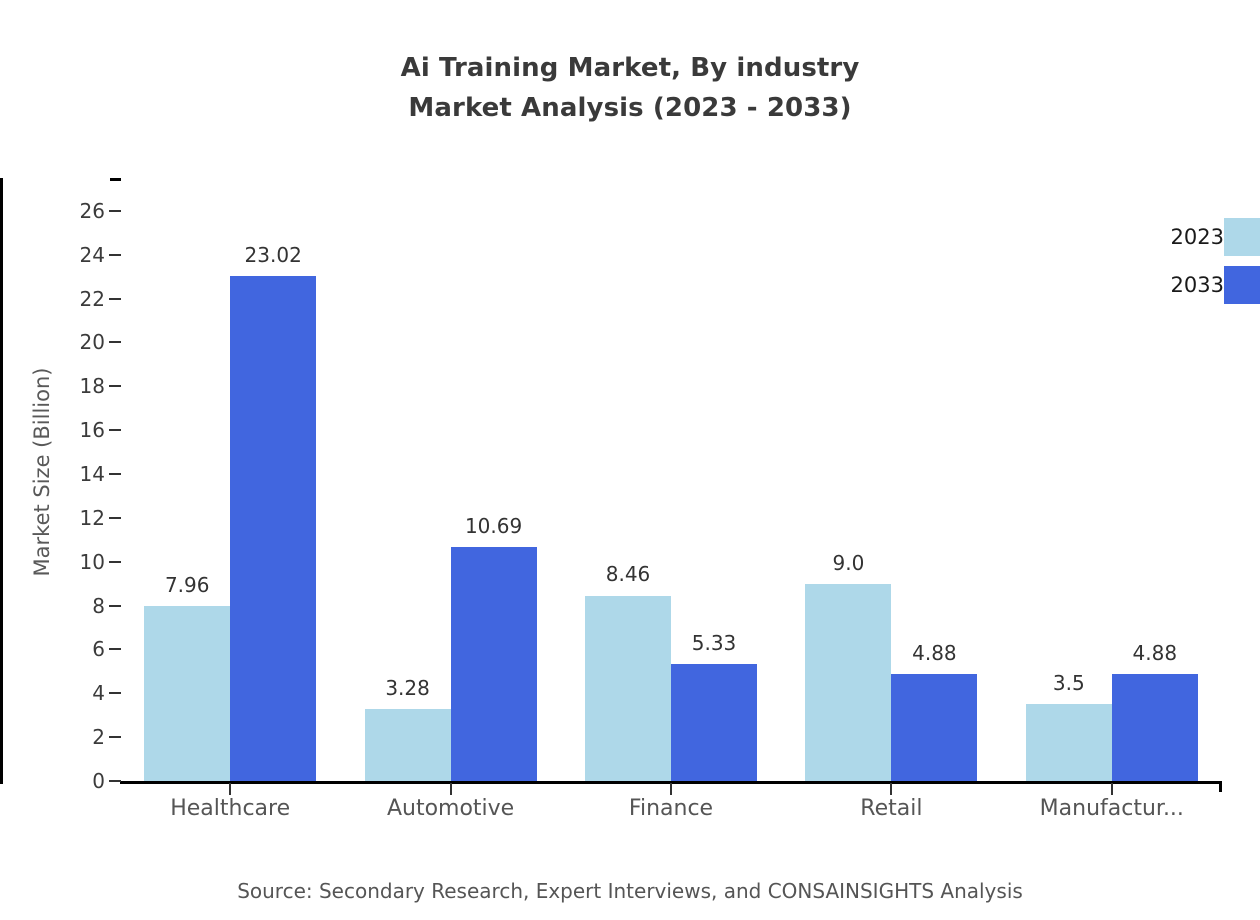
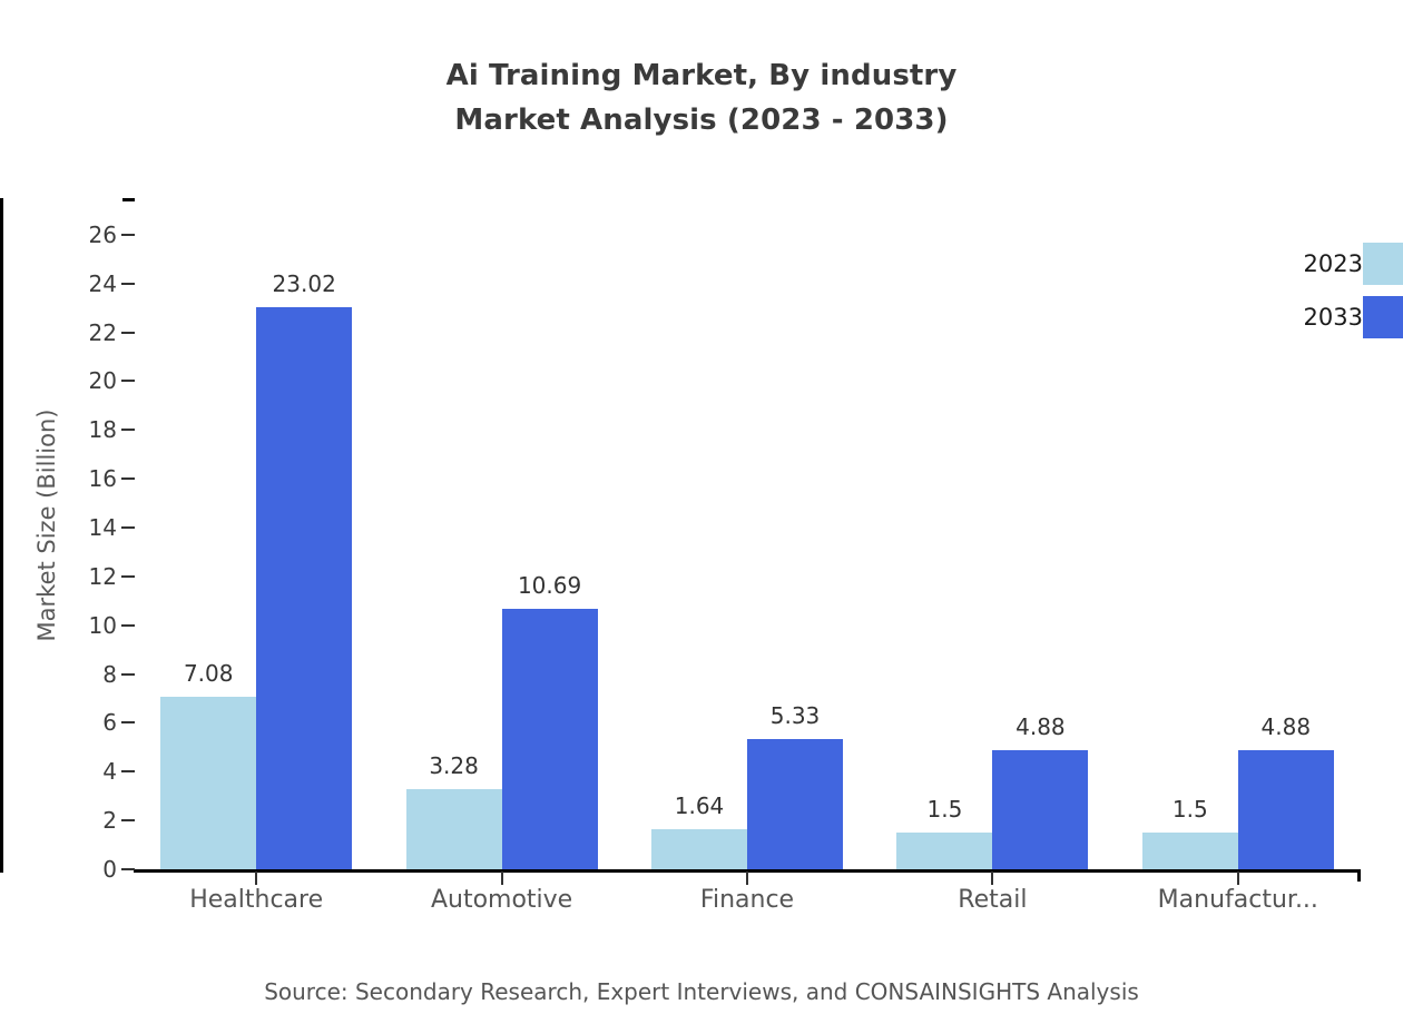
2023/Healthcare: 7.96 -> 7.08
2023/Finance: 8.46 -> 1.64
2023/Retail: 9.0 -> 1.5
2023/Manufactur...: 3.5 -> 1.5
